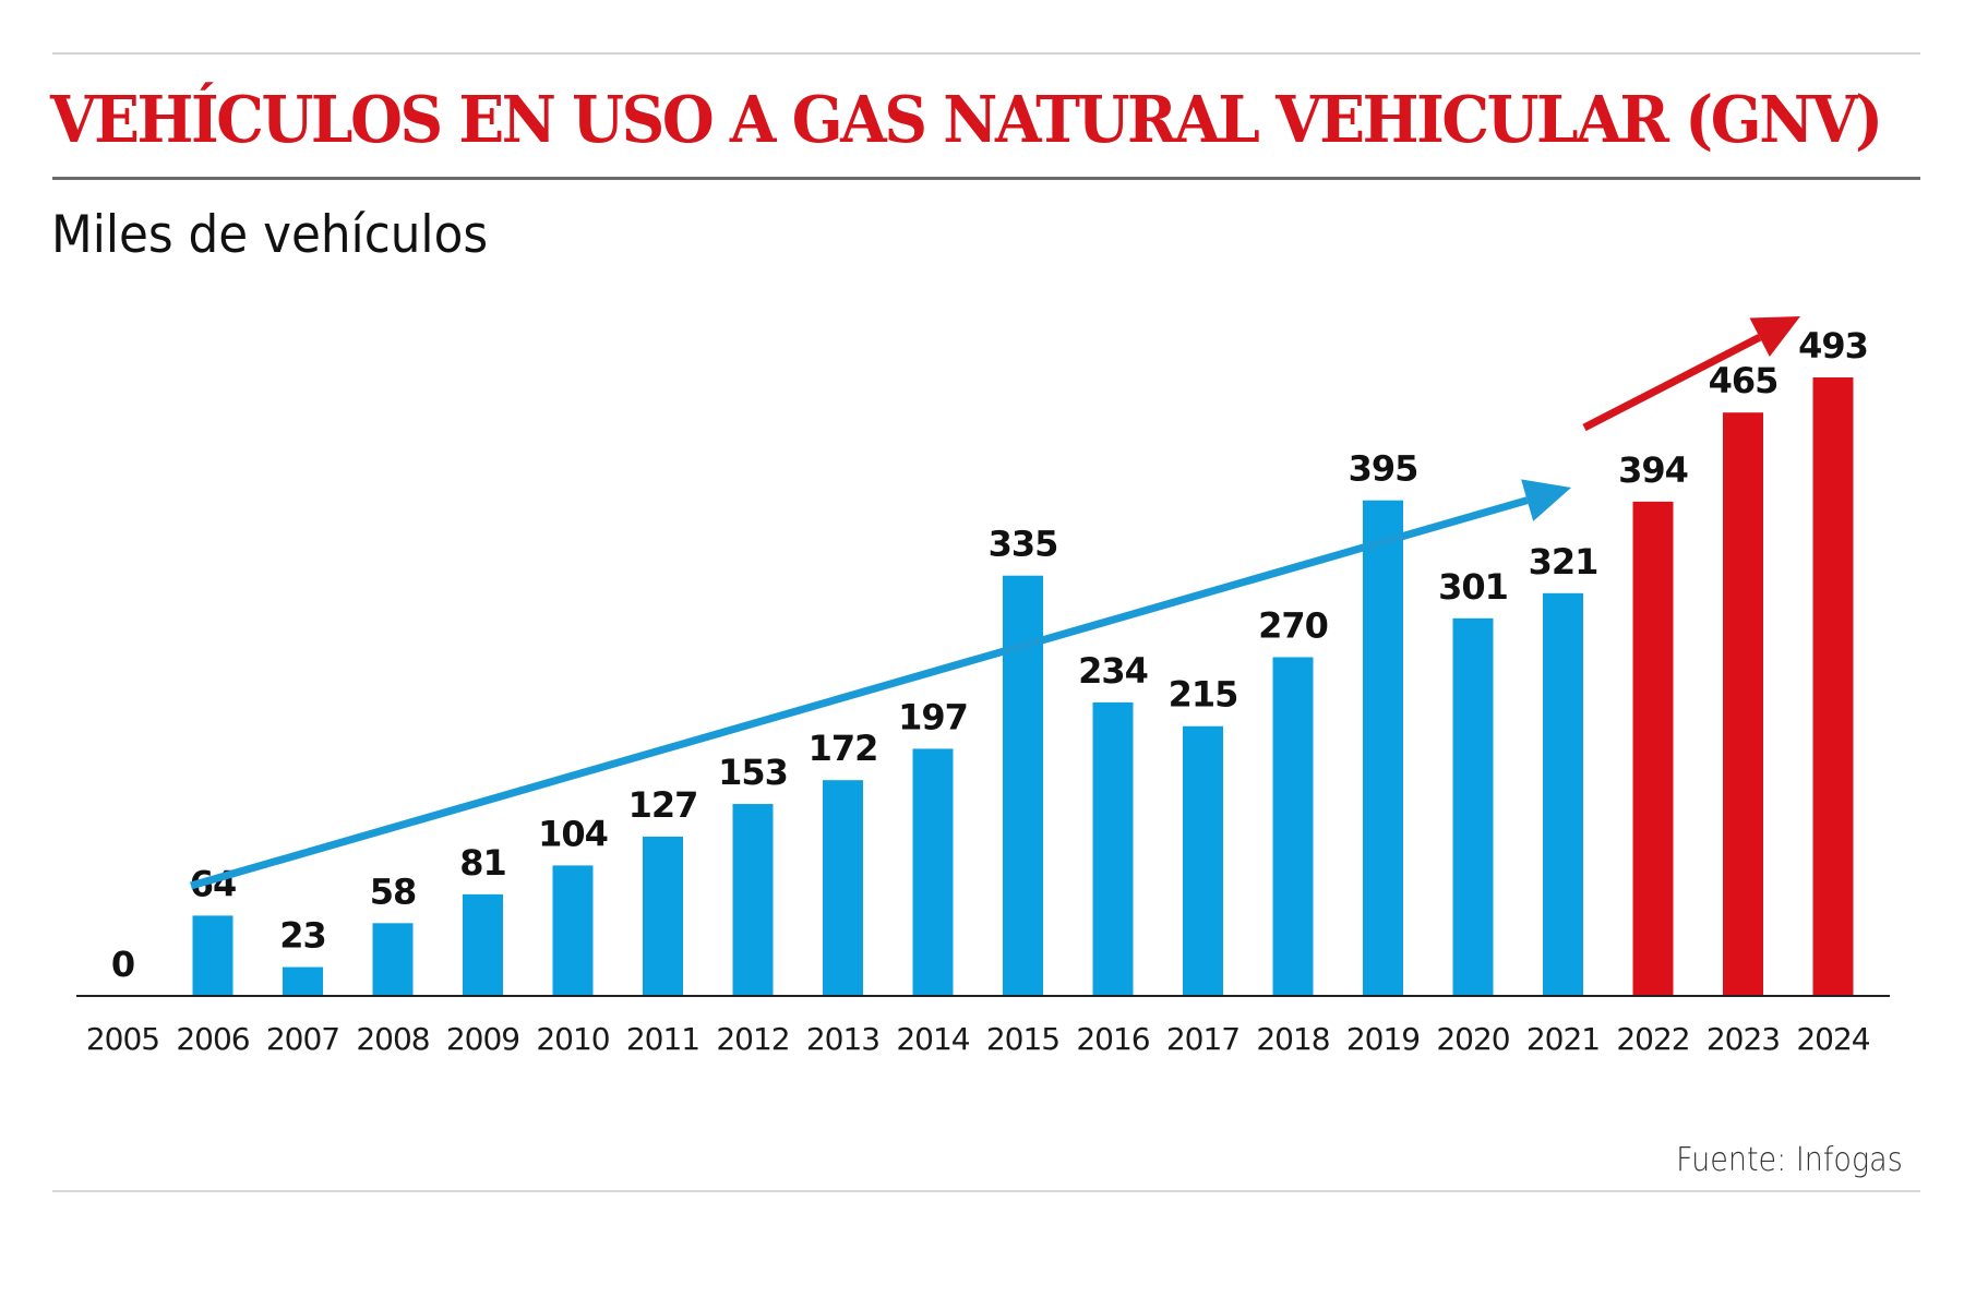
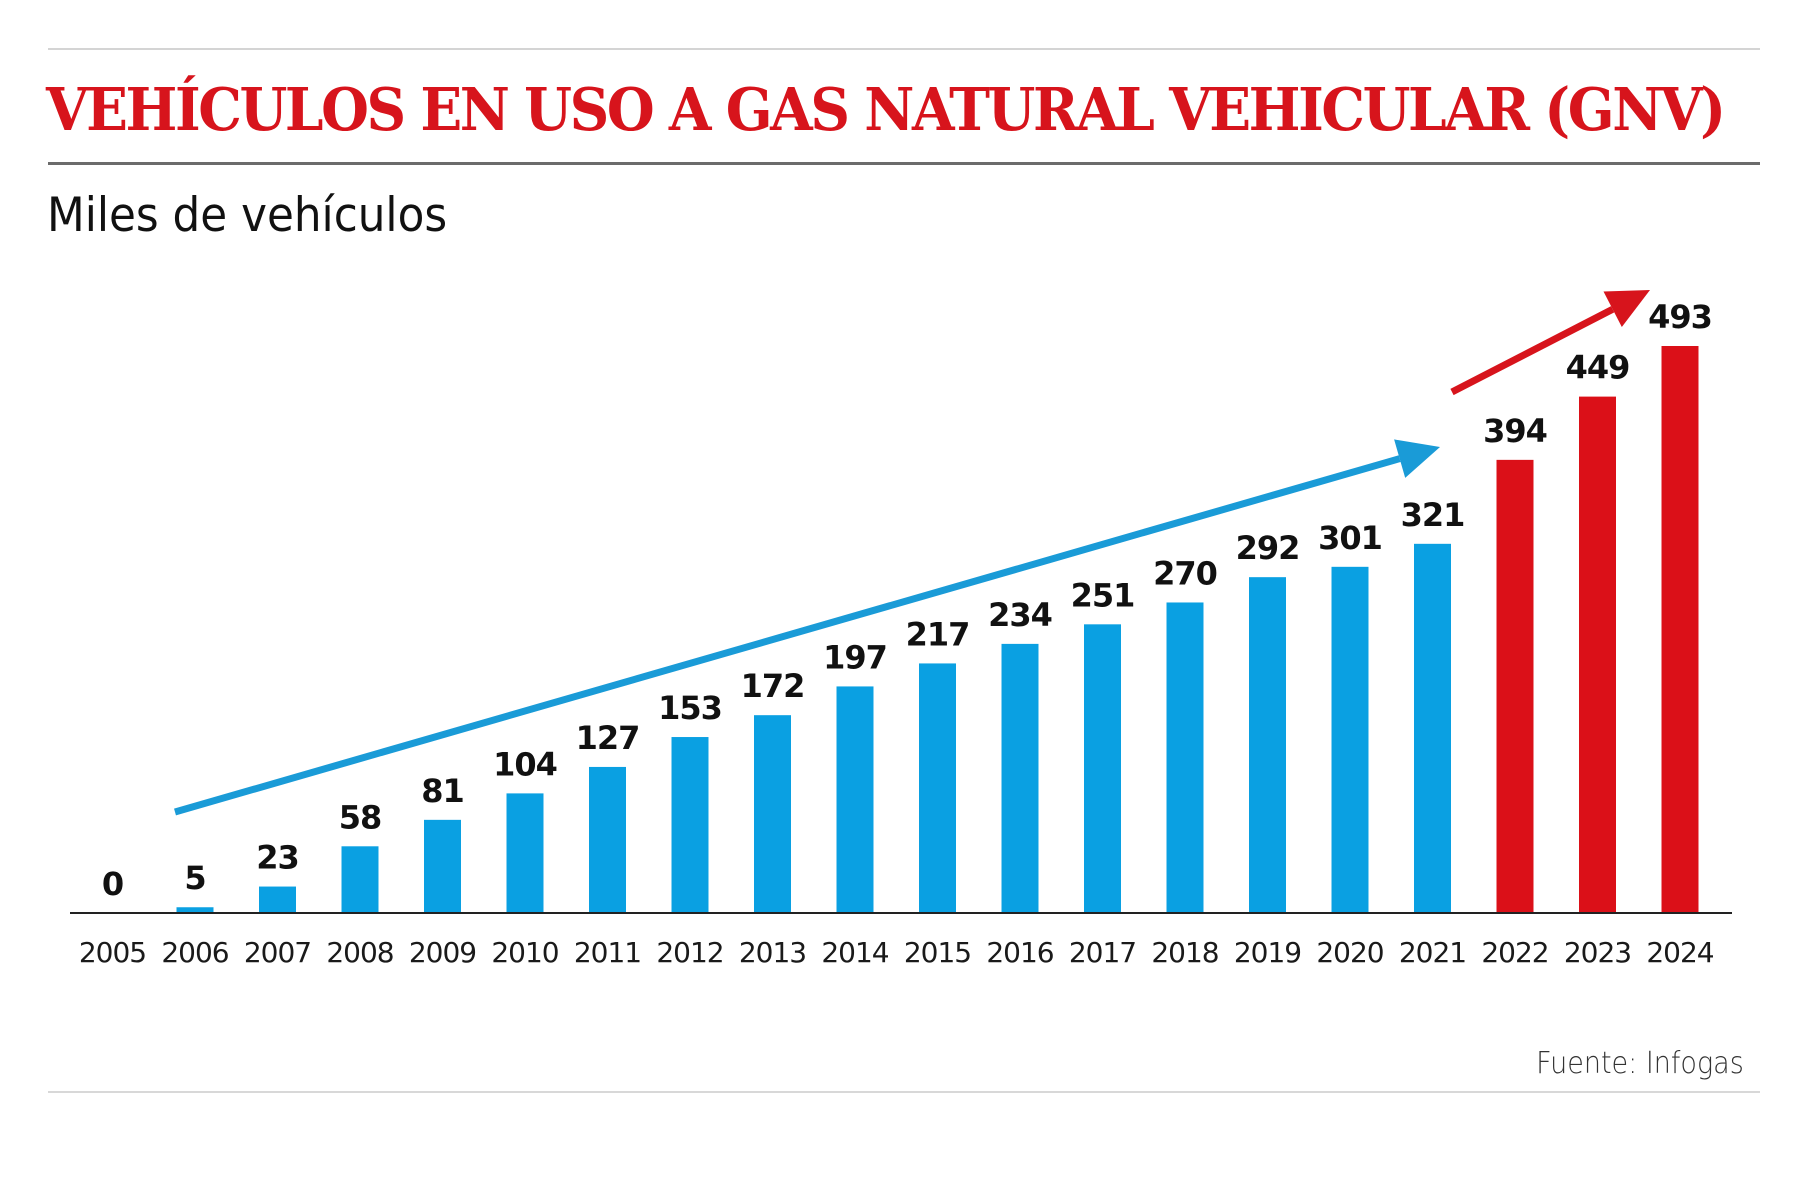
2006: 64 -> 5
2015: 335 -> 217
2017: 215 -> 251
2019: 395 -> 292
2023: 465 -> 449
